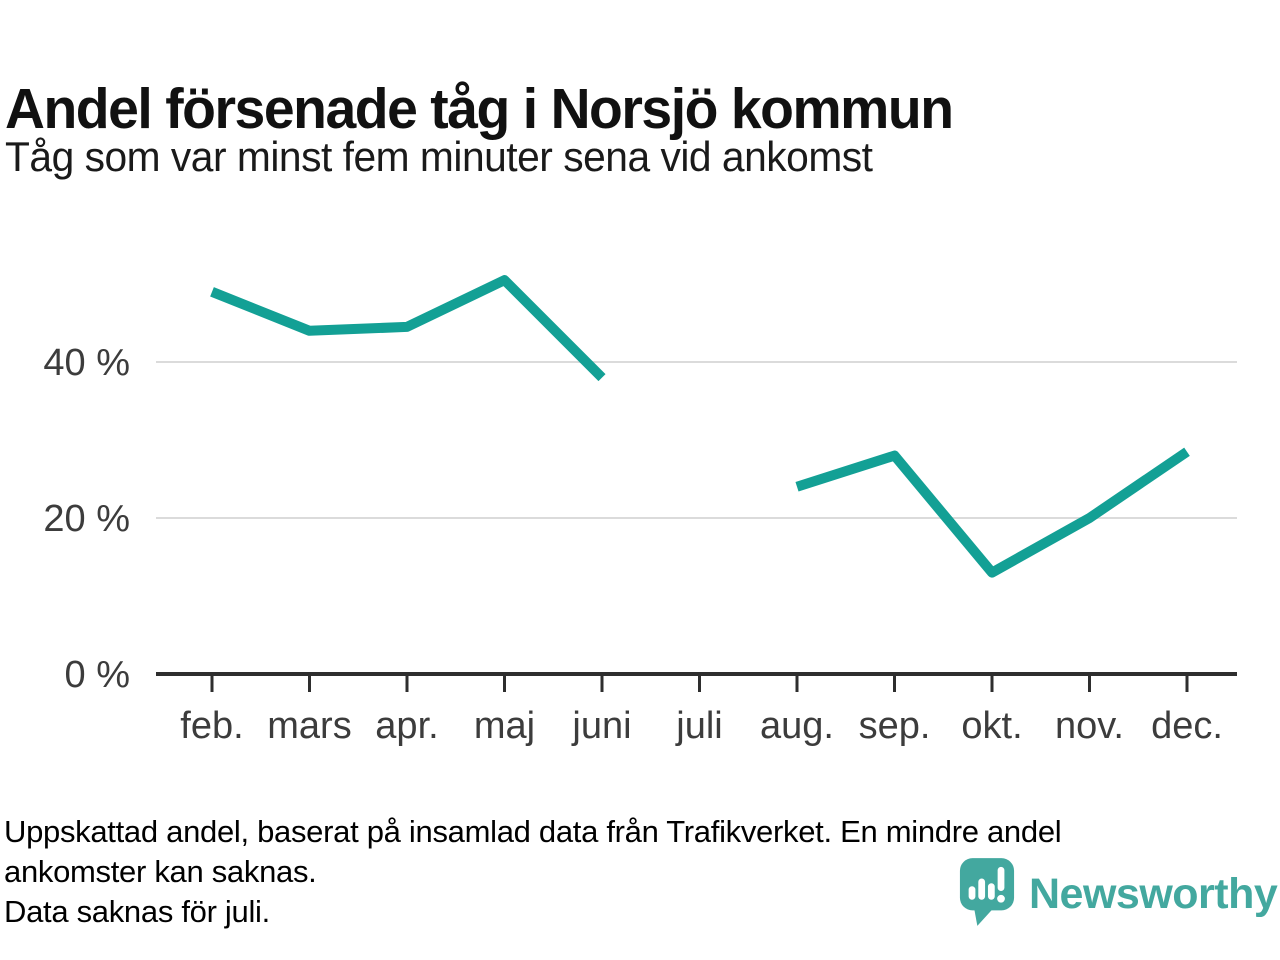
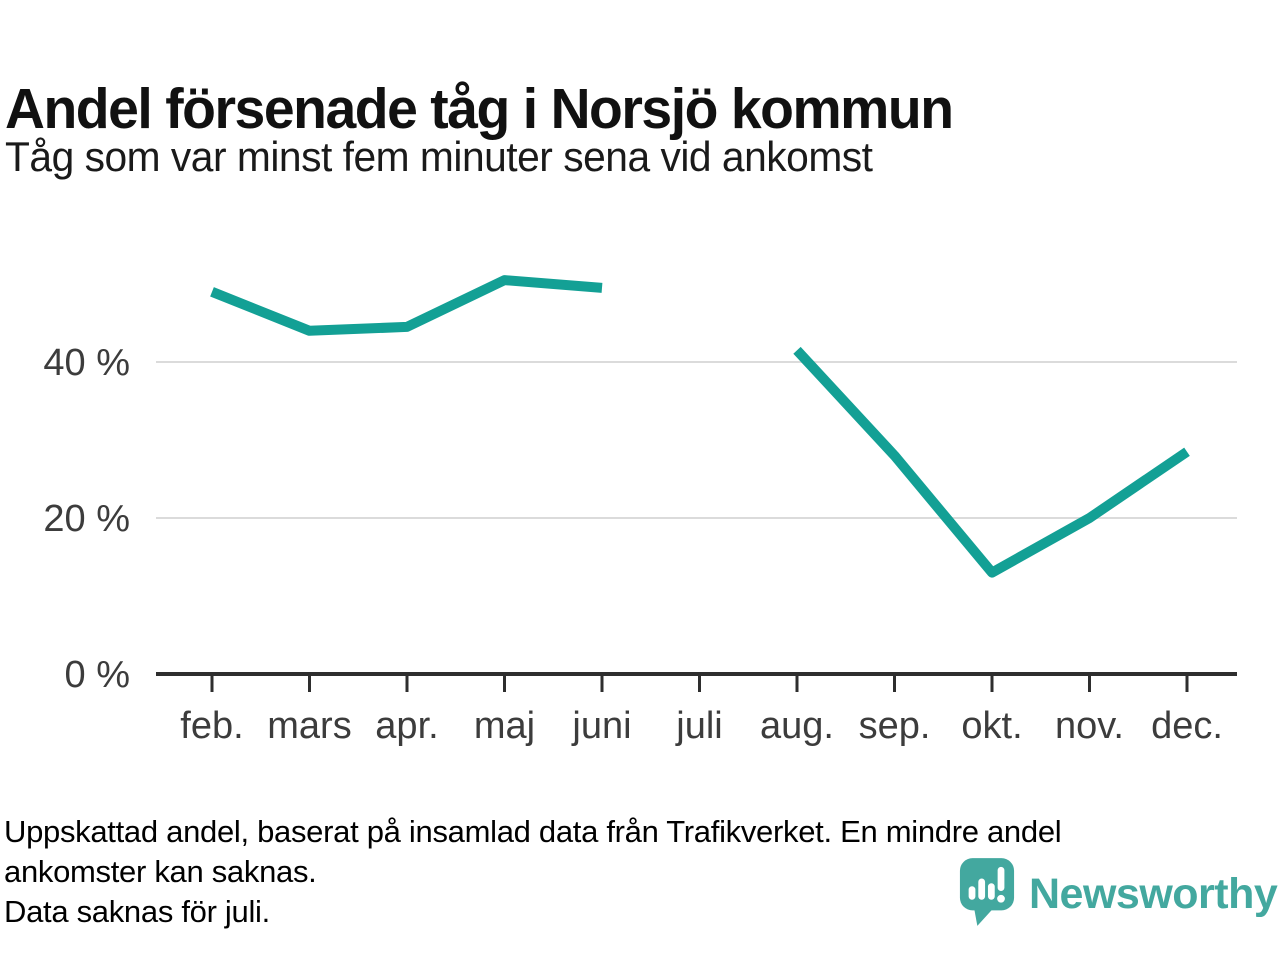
juni: 38% -> 50%
aug.: 24% -> 42%
